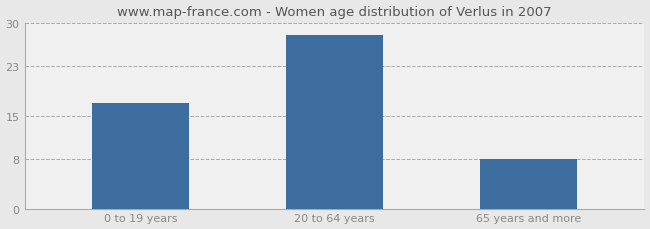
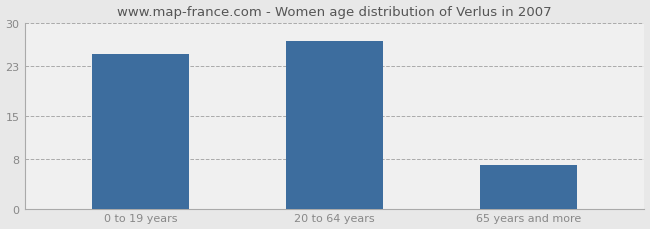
0 to 19 years: 17 -> 25
20 to 64 years: 28 -> 27
65 years and more: 8 -> 7
